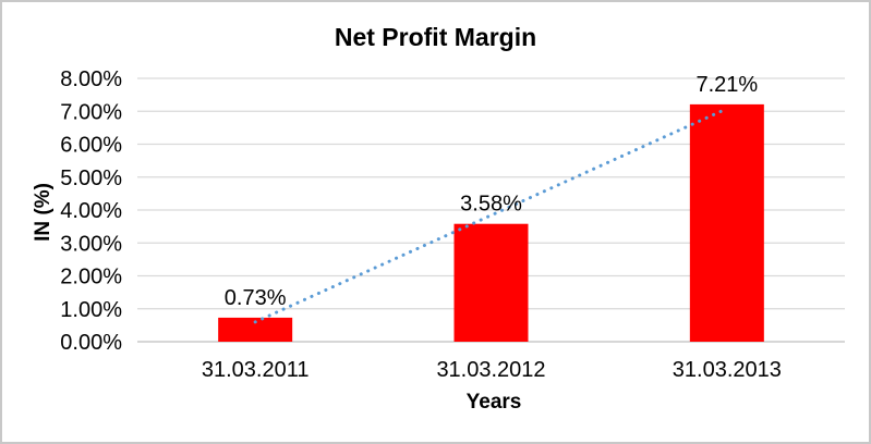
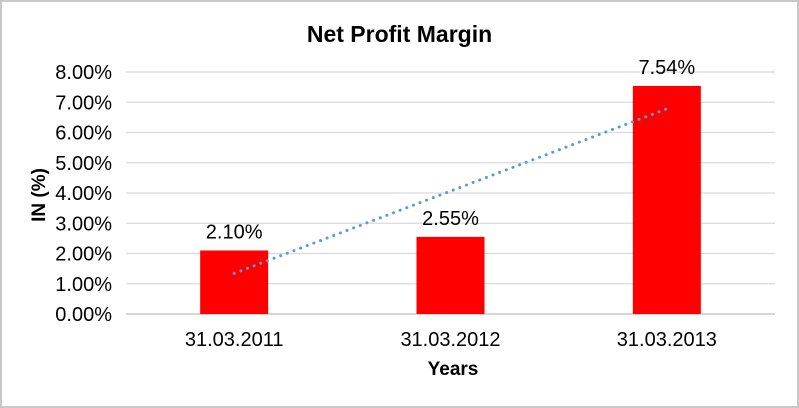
31.03.2011: 0.73% -> 2.10%
31.03.2012: 3.58% -> 2.55%
31.03.2013: 7.21% -> 7.54%
